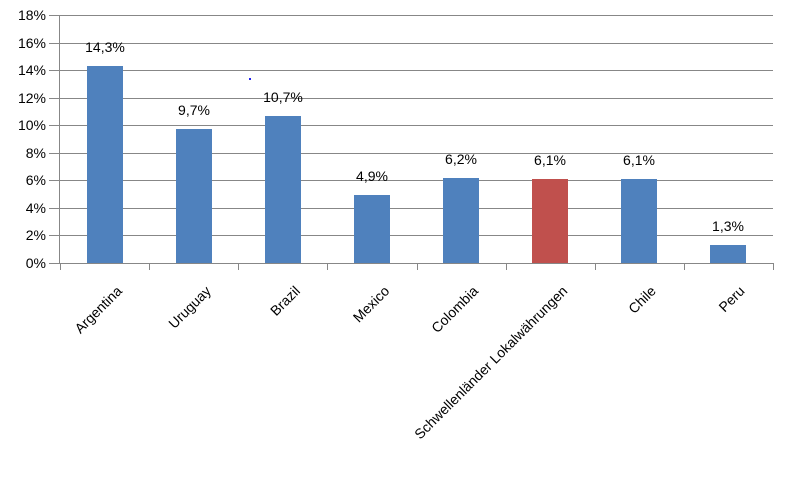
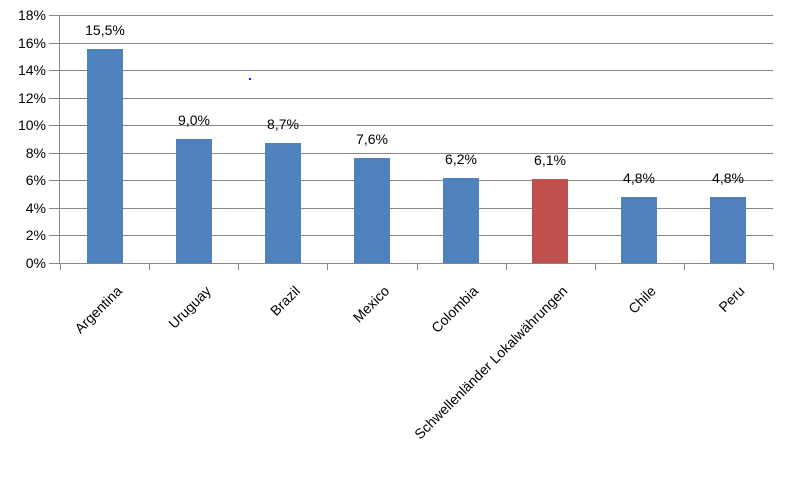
Argentina: 14,3% -> 15,5%
Uruguay: 9,7% -> 9,0%
Brazil: 10,7% -> 8,7%
Mexico: 4,9% -> 7,6%
Chile: 6,1% -> 4,8%
Peru: 1,3% -> 4,8%
